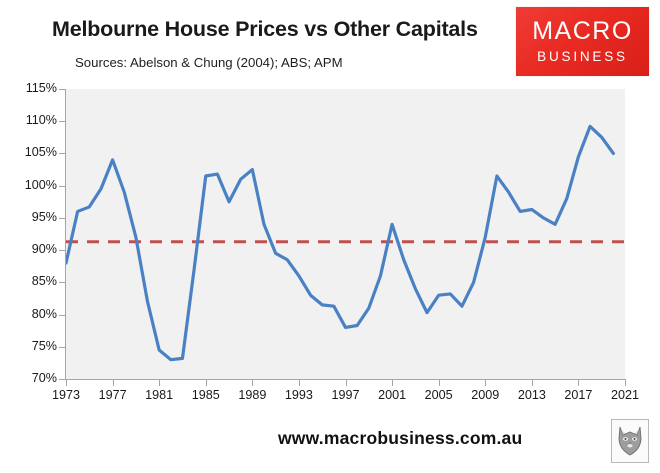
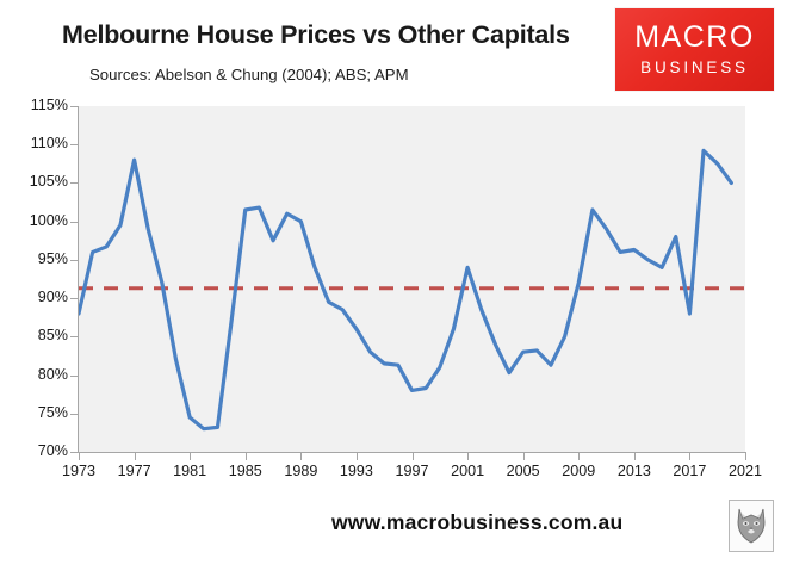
1977: 104% -> 108%
1989: 102% -> 100%
2017: 104% -> 88%
